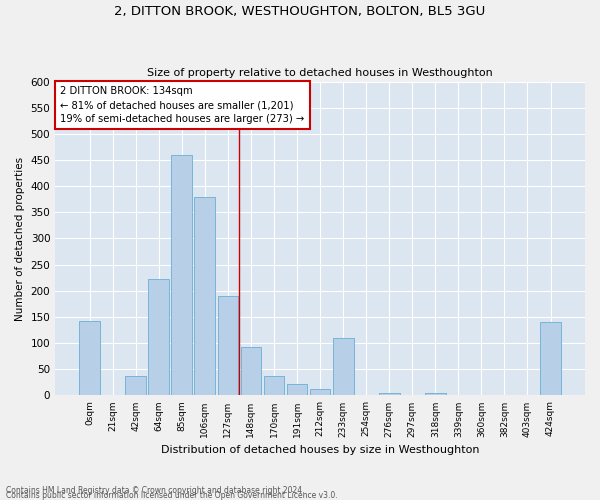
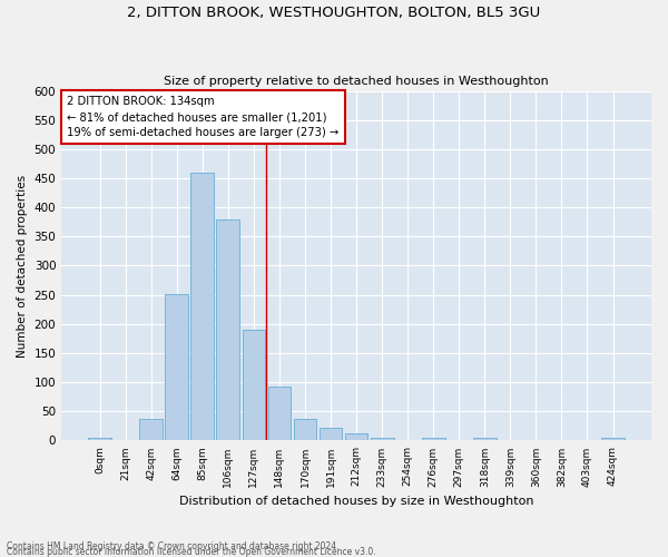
0sqm: 142 -> 5
64sqm: 222 -> 252
233sqm: 110 -> 5
424sqm: 140 -> 4
